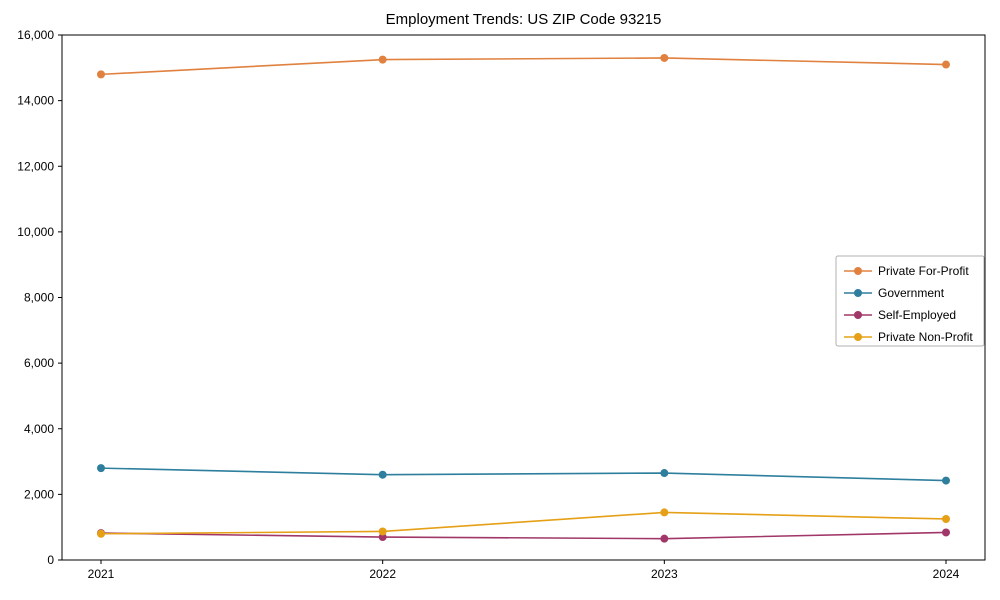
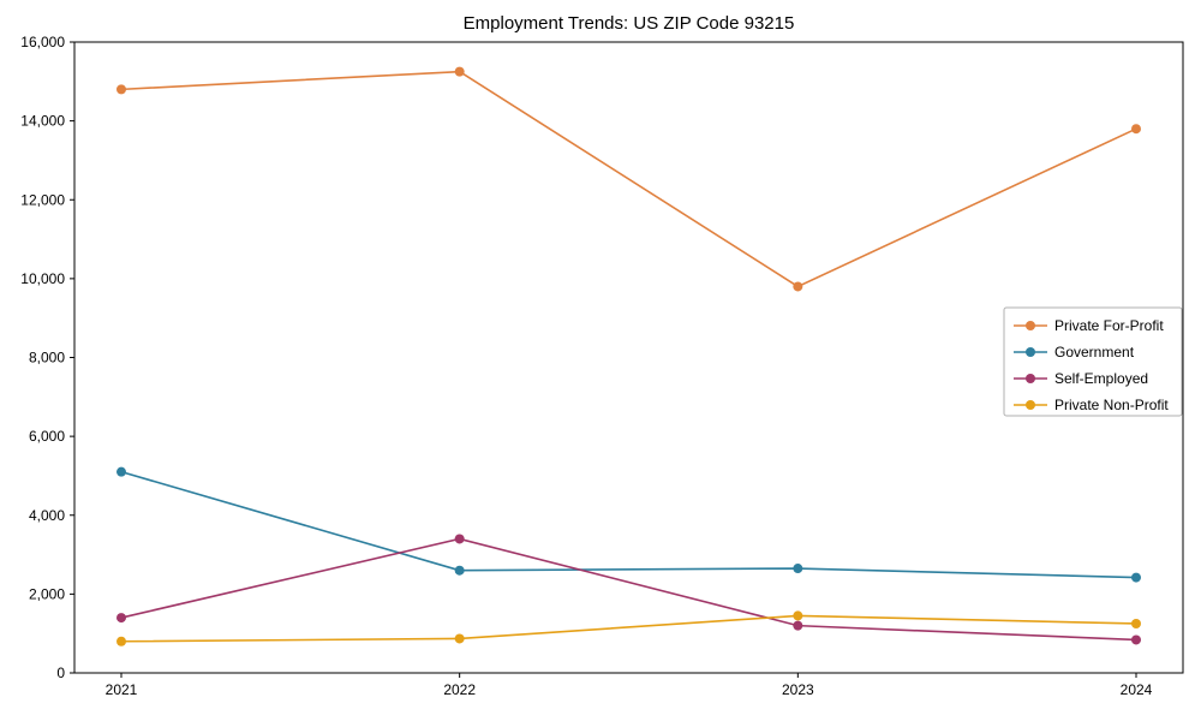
Government/2021: 2800 -> 5100
Self-Employed/2021: 800 -> 1400
Self-Employed/2022: 700 -> 3400
Private For-Profit/2023: 15300 -> 9800
Self-Employed/2023: 600 -> 1200
Private For-Profit/2024: 15100 -> 13800
